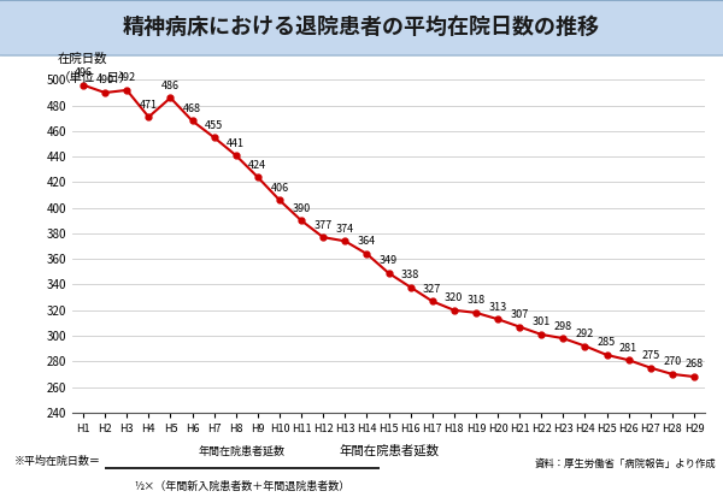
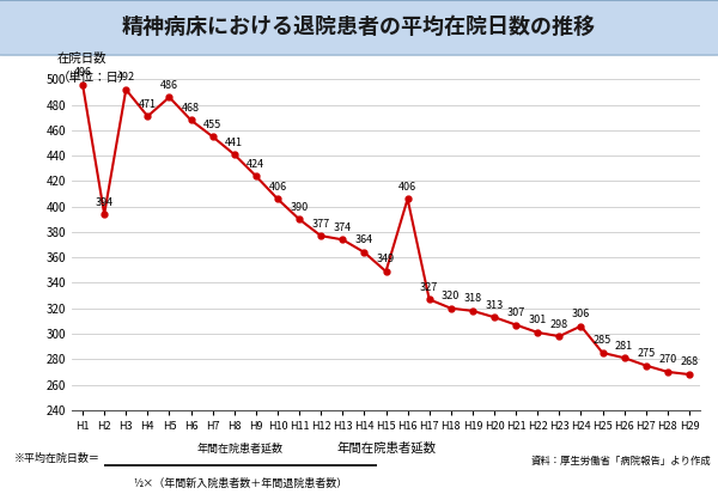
H2: 490 -> 394
H16: 338 -> 406
H24: 292 -> 306
